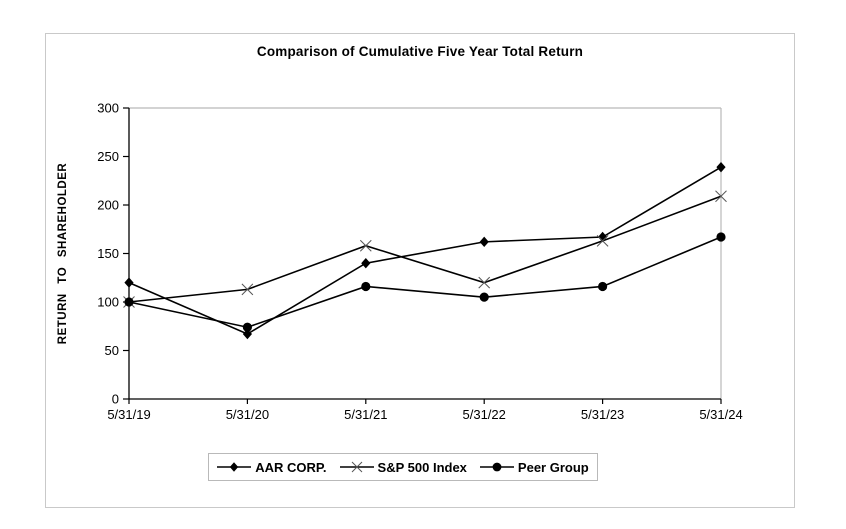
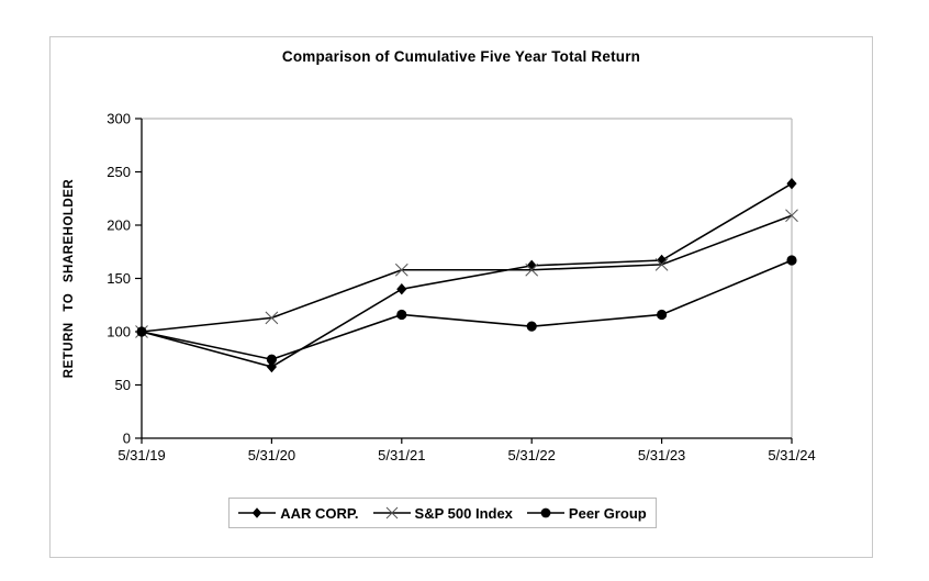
AAR CORP./5/31/19: 120 -> 100
S&P 500 Index/5/31/22: 120 -> 160
